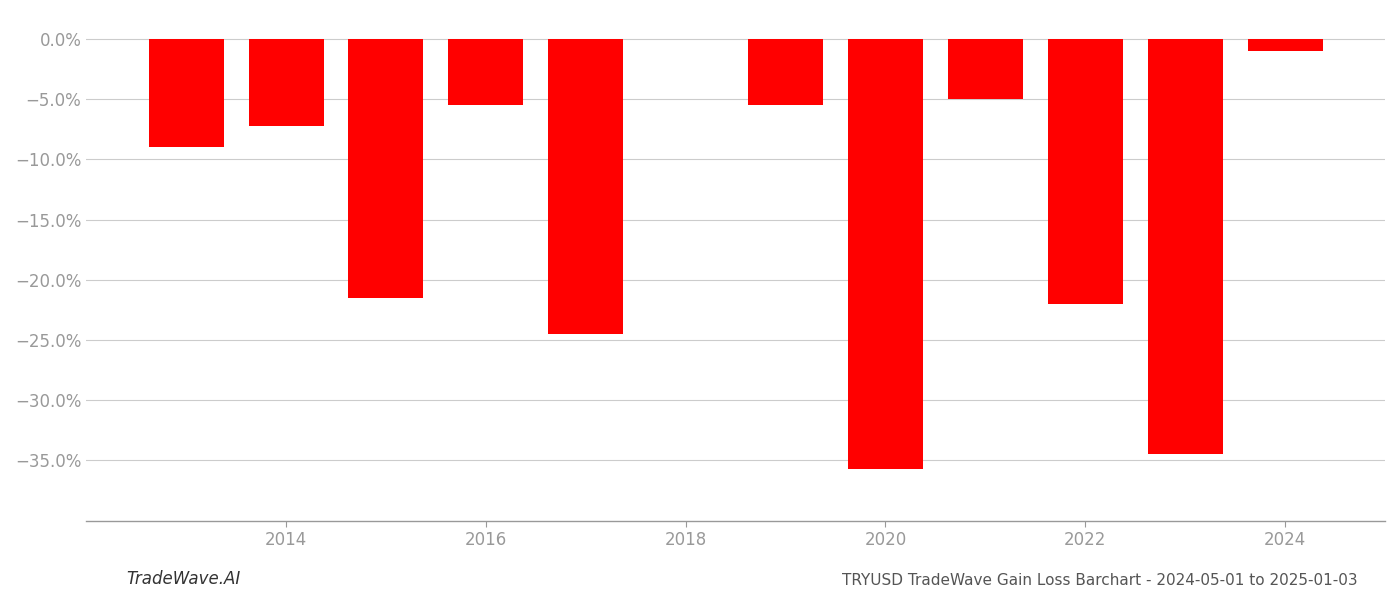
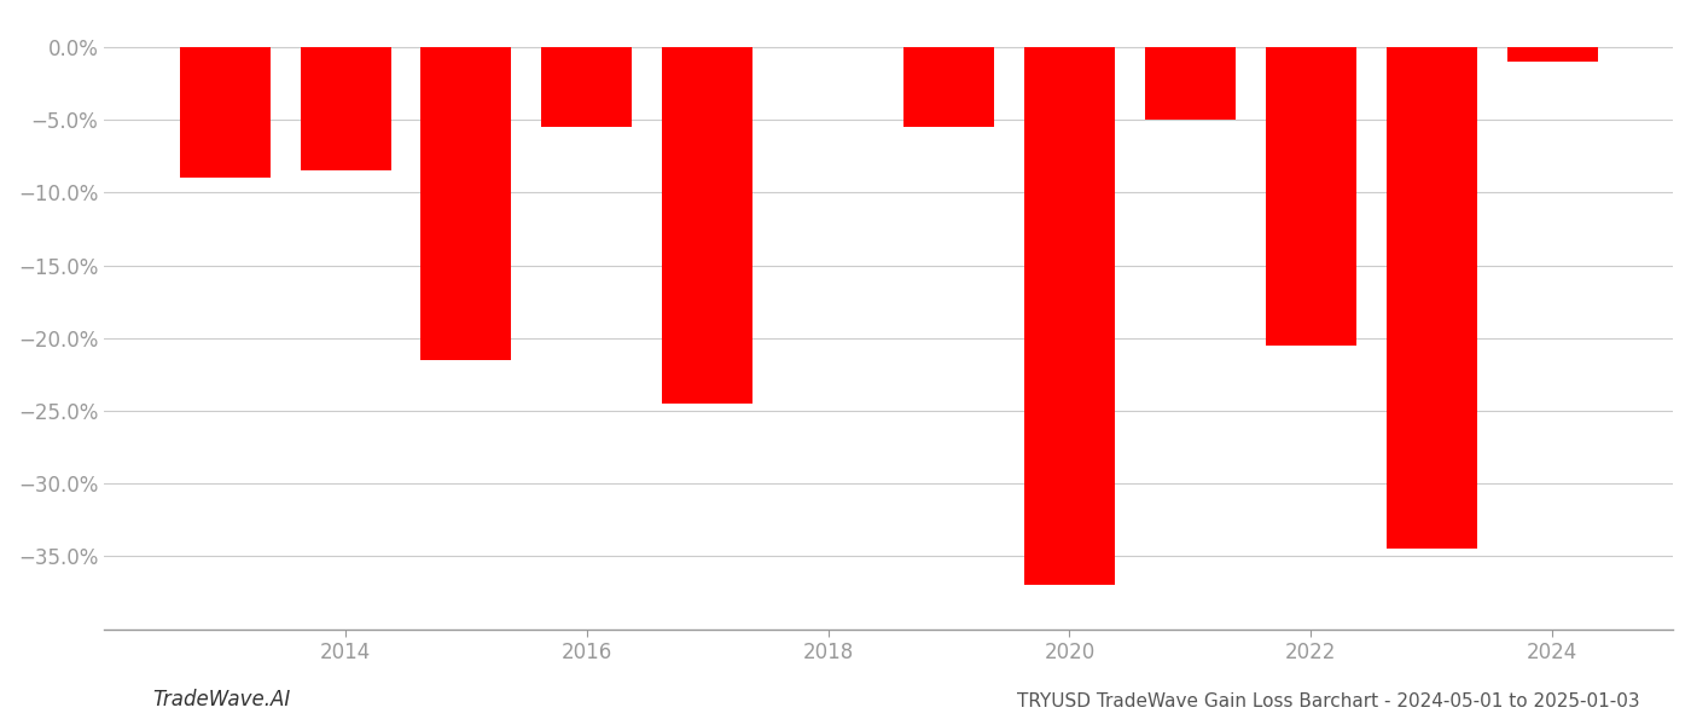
2014: -7.2% -> -8.5%
2020: -35.7% -> -37.0%
2022: -22.0% -> -20.5%
